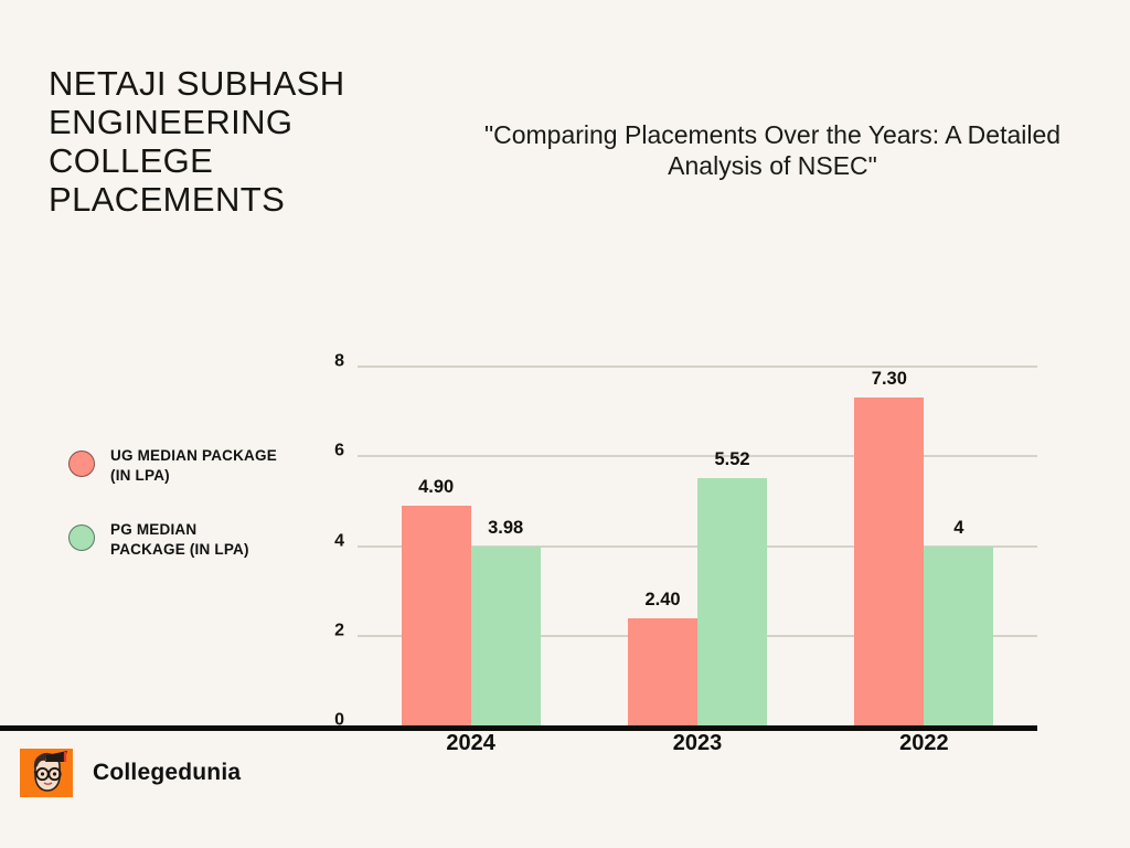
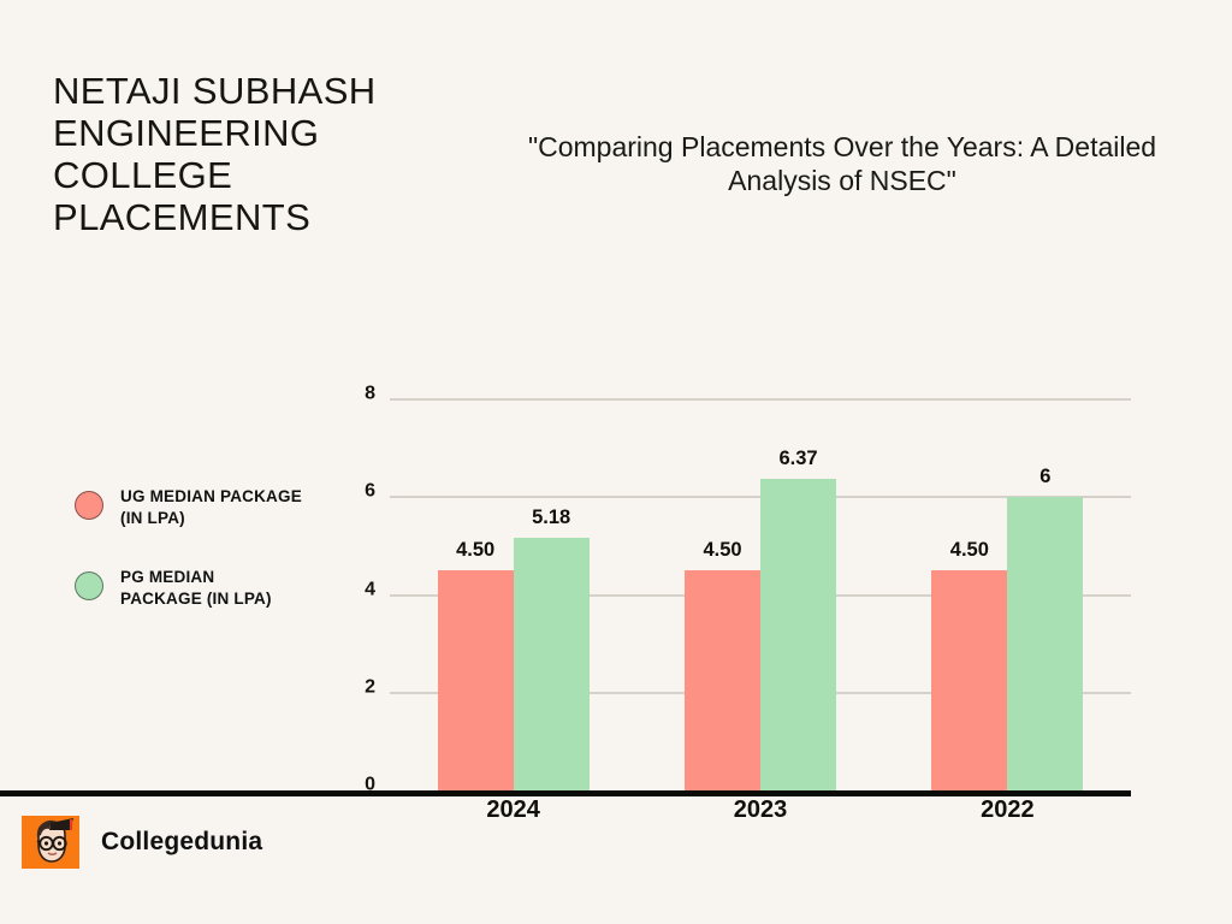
UG MEDIAN PACKAGE (IN LPA)/2024: 4.90 -> 4.50
PG MEDIAN PACKAGE (IN LPA)/2024: 3.98 -> 5.18
UG MEDIAN PACKAGE (IN LPA)/2023: 2.40 -> 4.50
PG MEDIAN PACKAGE (IN LPA)/2023: 5.52 -> 6.37
UG MEDIAN PACKAGE (IN LPA)/2022: 7.30 -> 4.50
PG MEDIAN PACKAGE (IN LPA)/2022: 4 -> 6
